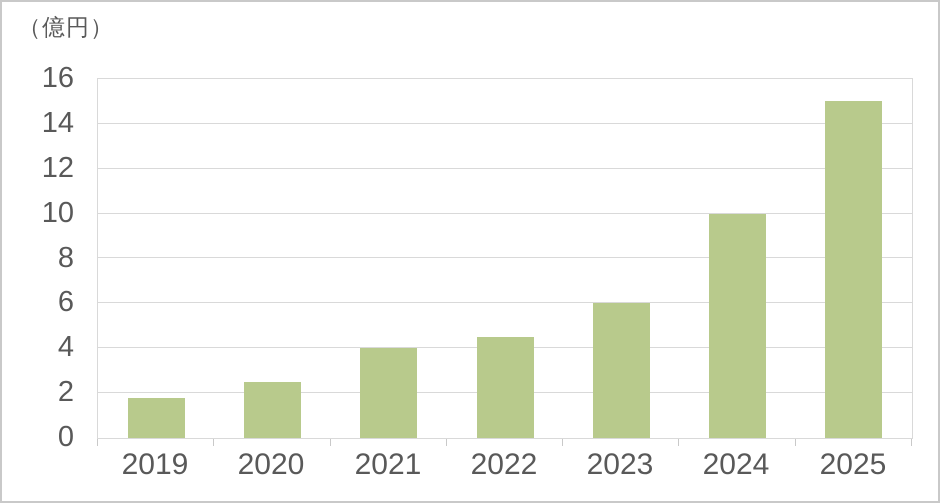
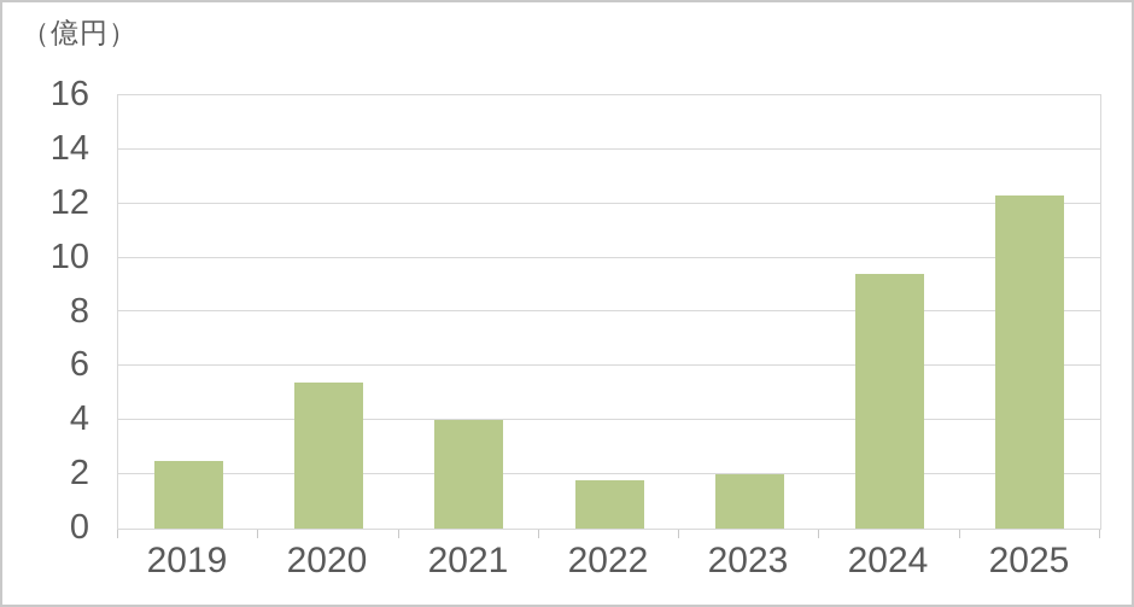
2019: 1.8 -> 2.5
2020: 2.5 -> 5.4
2022: 4.5 -> 1.8
2023: 6.0 -> 2.0
2024: 10.0 -> 9.4
2025: 15.0 -> 12.3
